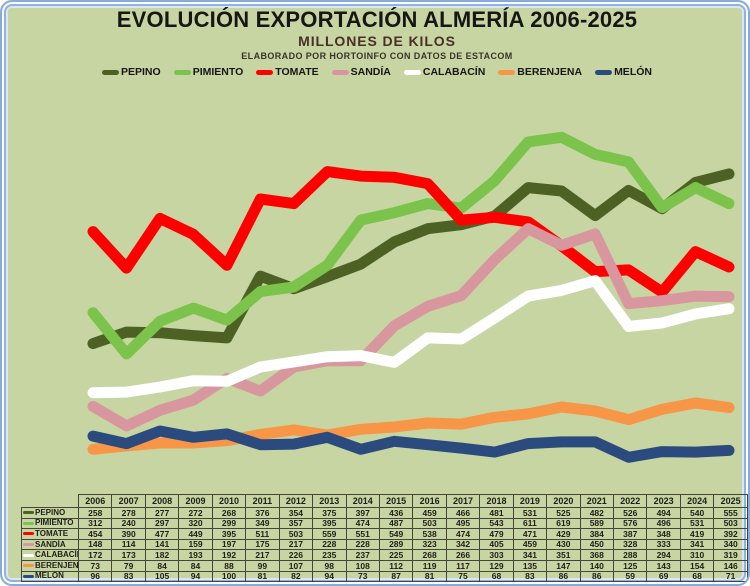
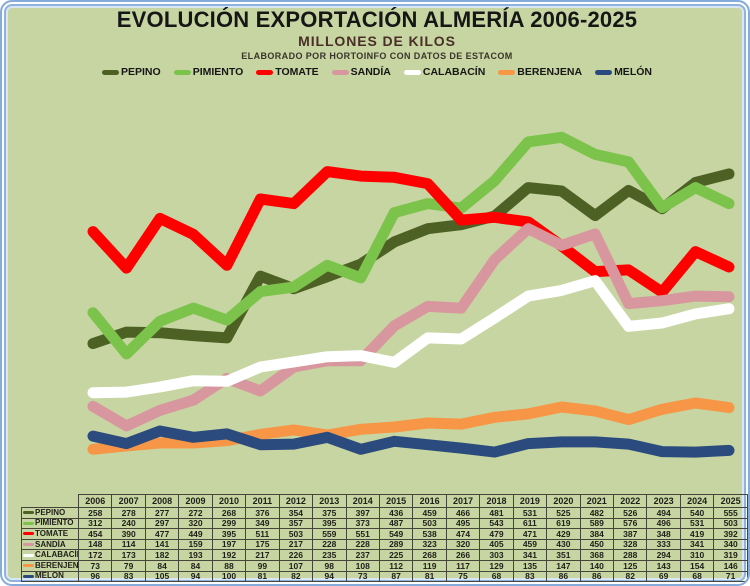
PIMIENTO/2014: 474 -> 373
SANDÍA/2017: 342 -> 320
MELÓN/2022: 59 -> 82
